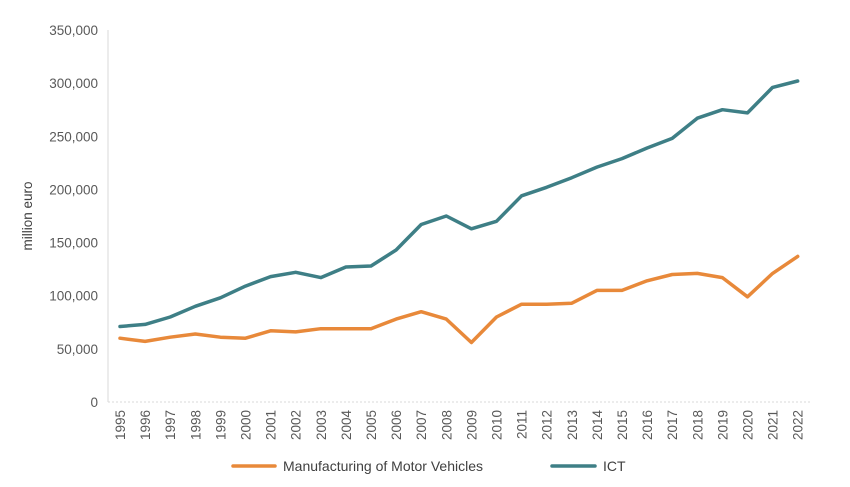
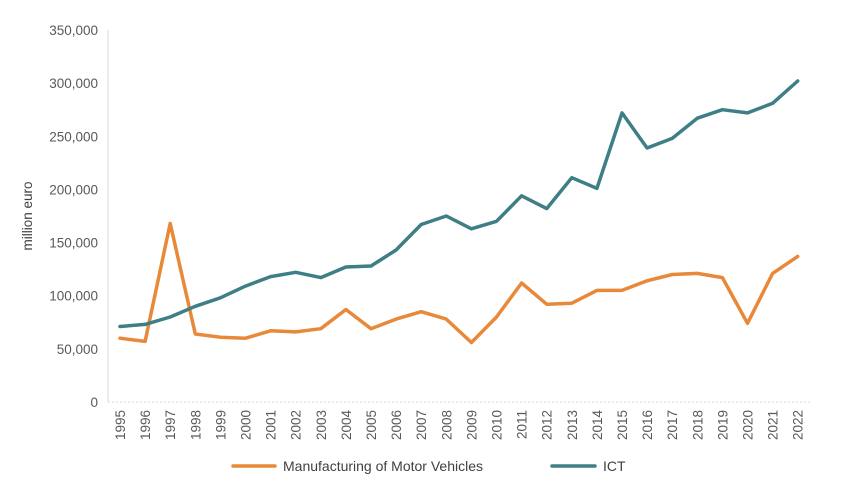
Manufacturing of Motor Vehicles/1997: 61000 -> 168000
Manufacturing of Motor Vehicles/2004: 69000 -> 87000
Manufacturing of Motor Vehicles/2011: 92000 -> 112000
ICT/2012: 202000 -> 182000
ICT/2014: 221000 -> 201000
ICT/2015: 229000 -> 272000
Manufacturing of Motor Vehicles/2020: 99000 -> 74000
ICT/2021: 296000 -> 281000
